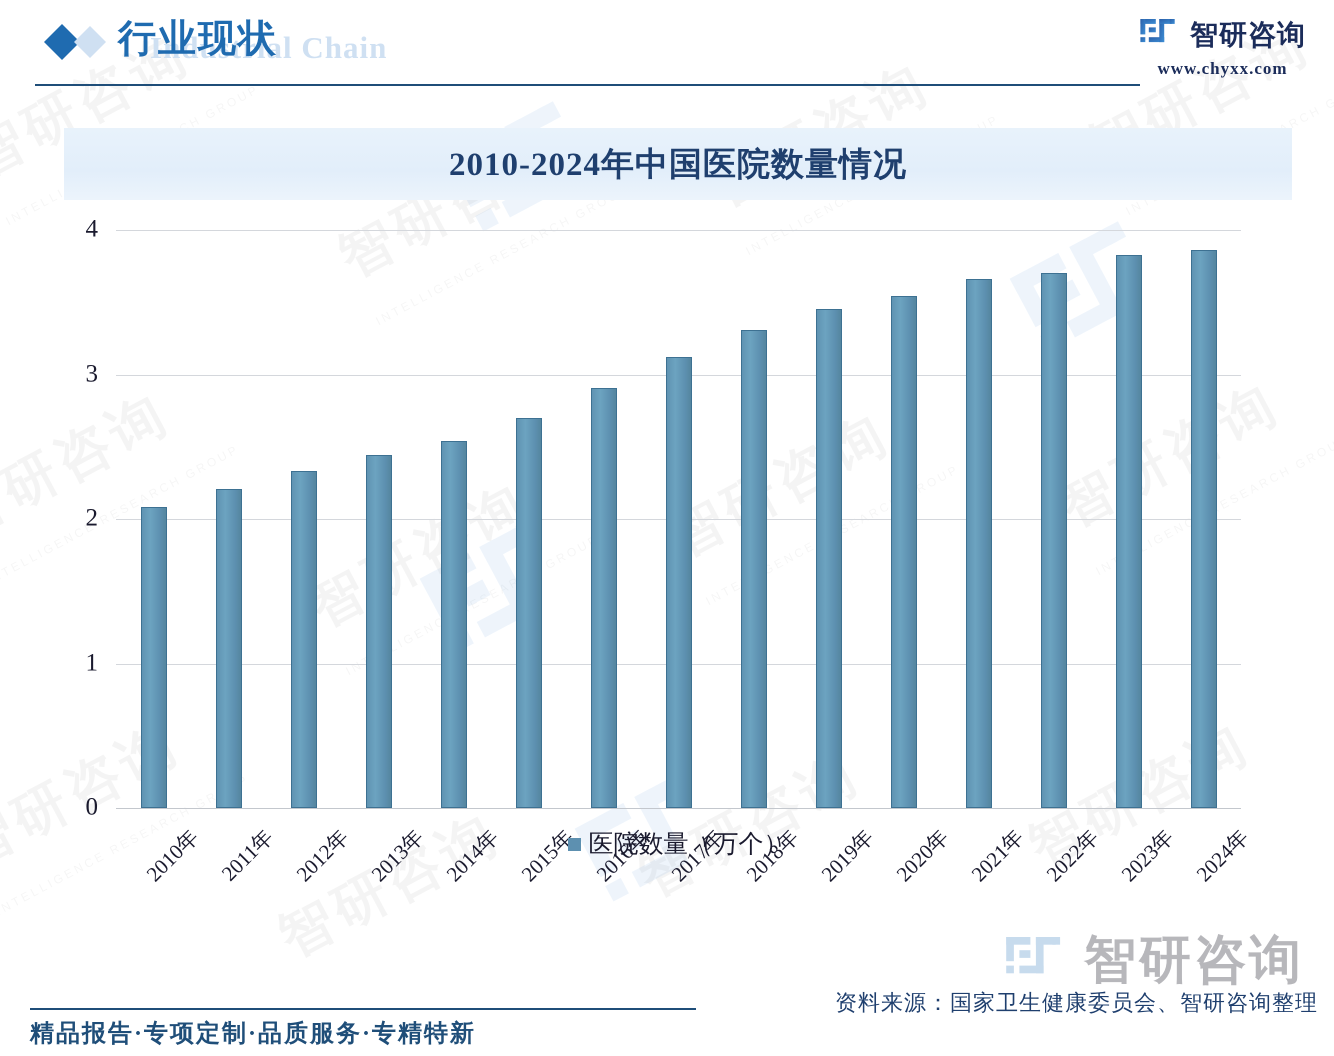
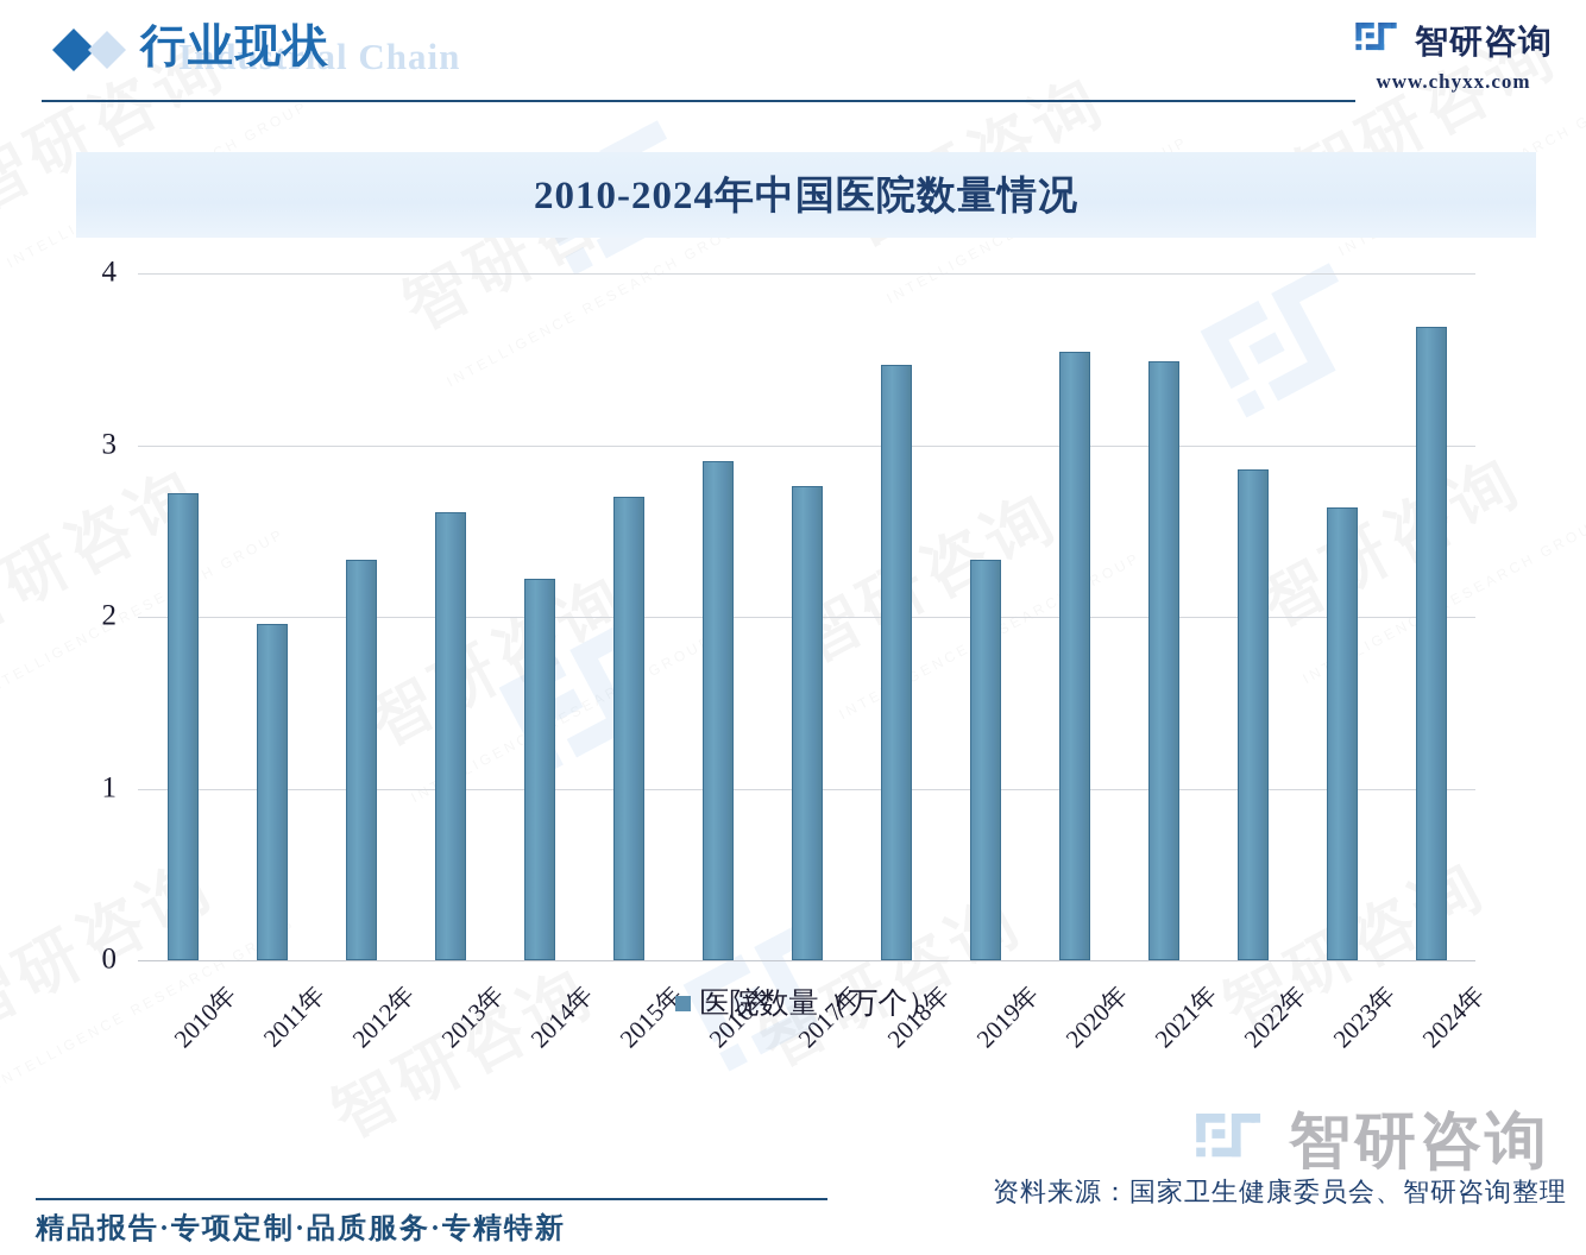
2010年: 2.08 -> 2.72
2011年: 2.21 -> 1.96
2013年: 2.44 -> 2.61
2014年: 2.54 -> 2.22
2017年: 3.12 -> 2.76
2018年: 3.31 -> 3.47
2019年: 3.45 -> 2.33
2021年: 3.66 -> 3.49
2022年: 3.70 -> 2.86
2023年: 3.83 -> 2.64
2024年: 3.86 -> 3.69
